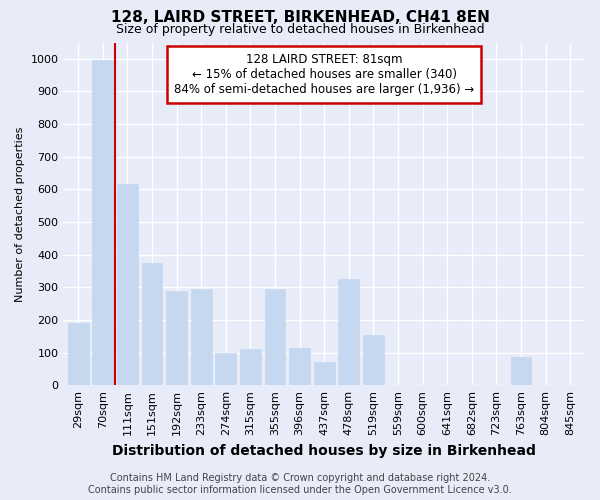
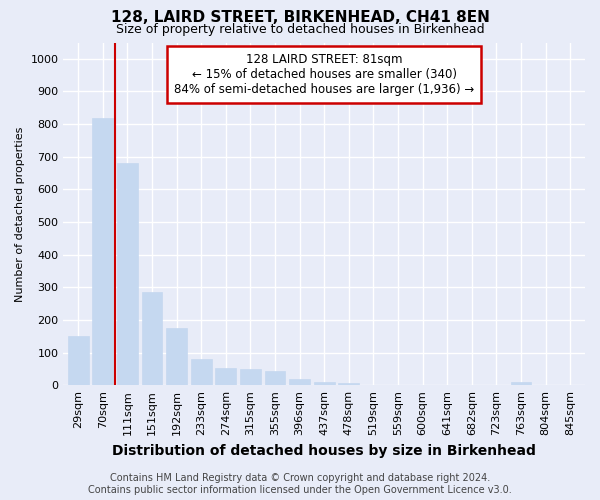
29sqm: 190 -> 150
70sqm: 995 -> 820
111sqm: 615 -> 680
151sqm: 375 -> 285
192sqm: 290 -> 175
233sqm: 295 -> 80
274sqm: 100 -> 52
315sqm: 110 -> 50
355sqm: 295 -> 42
396sqm: 115 -> 20
437sqm: 70 -> 10
478sqm: 325 -> 8
519sqm: 155 -> 2
763sqm: 85 -> 10
